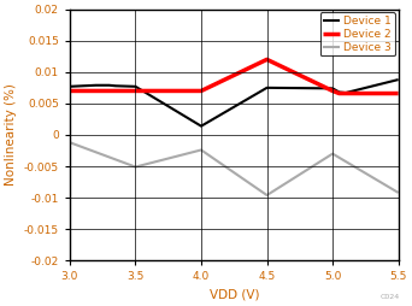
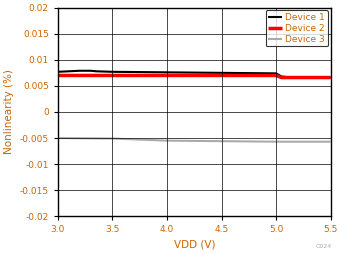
Device 3/3.0: -0.0012 -> -0.0050
Device 1/4.0: 0.0014 -> 0.0076
Device 3/4.0: -0.0024 -> -0.0055
Device 2/4.5: 0.0120 -> 0.0070
Device 3/4.5: -0.0096 -> -0.0056
Device 3/5.0: -0.0030 -> -0.0057
Device 1/5.5: 0.0088 -> 0.0066
Device 3/5.5: -0.0092 -> -0.0057
